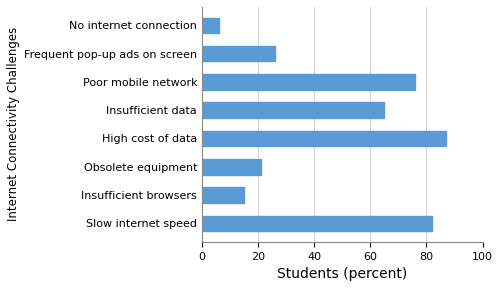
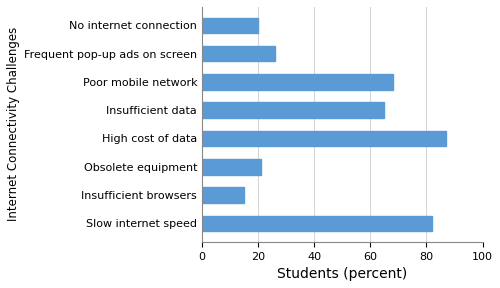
No internet connection: 6 -> 20
Poor mobile network: 76 -> 68
